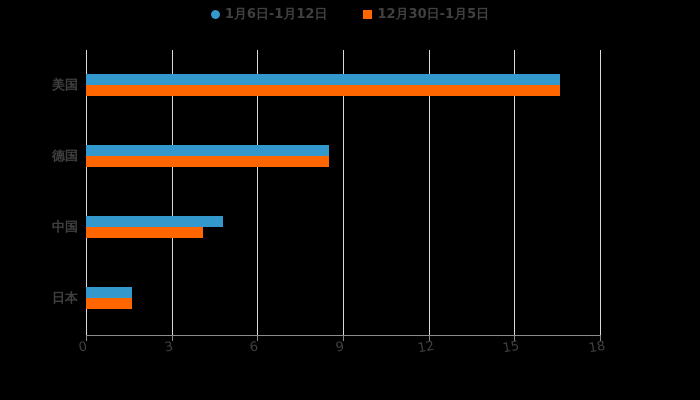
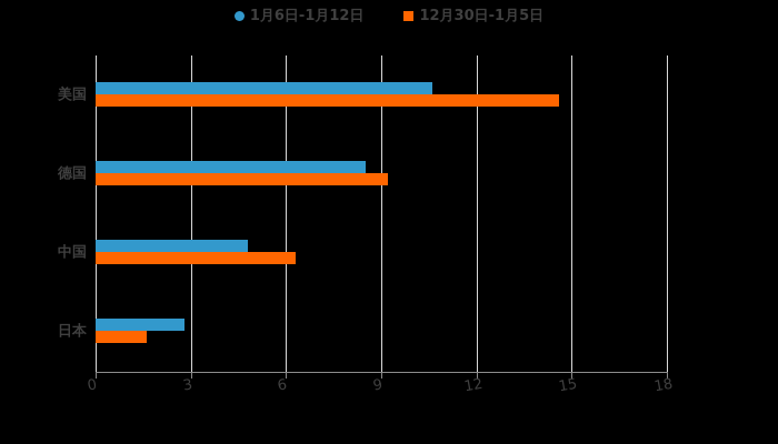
1月6日-1月12日/美国: 16.6 -> 10.6
12月30日-1月5日/美国: 16.6 -> 14.6
12月30日-1月5日/德国: 8.5 -> 9.2
12月30日-1月5日/中国: 4.1 -> 6.3
1月6日-1月12日/日本: 1.6 -> 2.8
